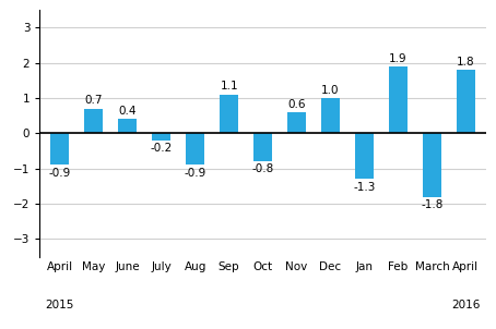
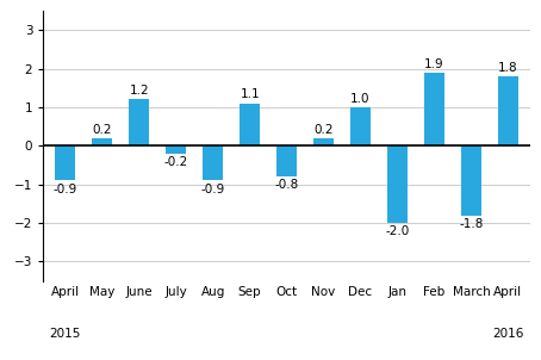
May: 0.7 -> 0.2
June: 0.4 -> 1.2
Nov: 0.6 -> 0.2
Jan: -1.3 -> -2.0
